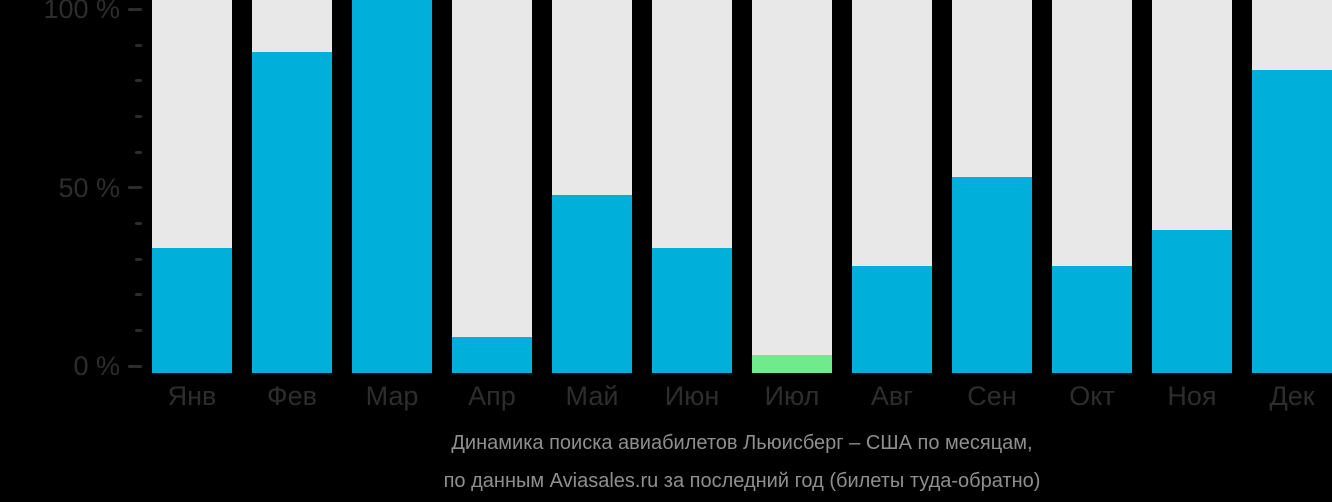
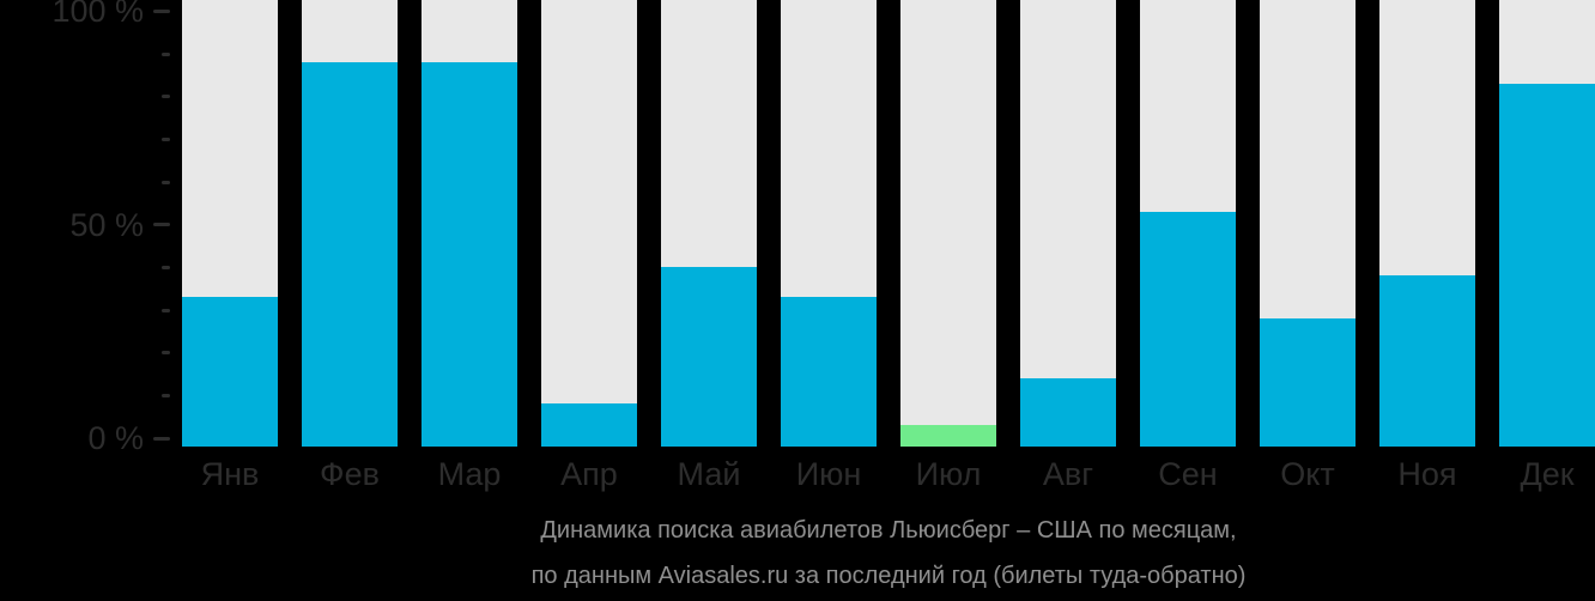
Мар: 100% -> 88%
Май: 48% -> 40%
Авг: 28% -> 14%
